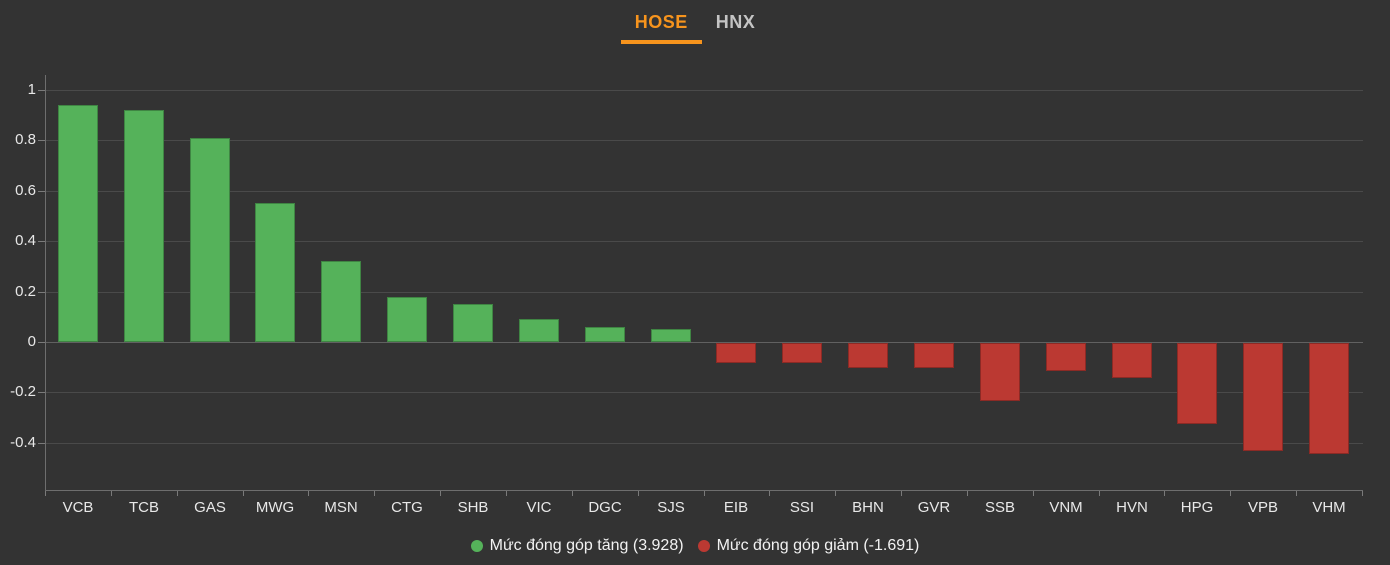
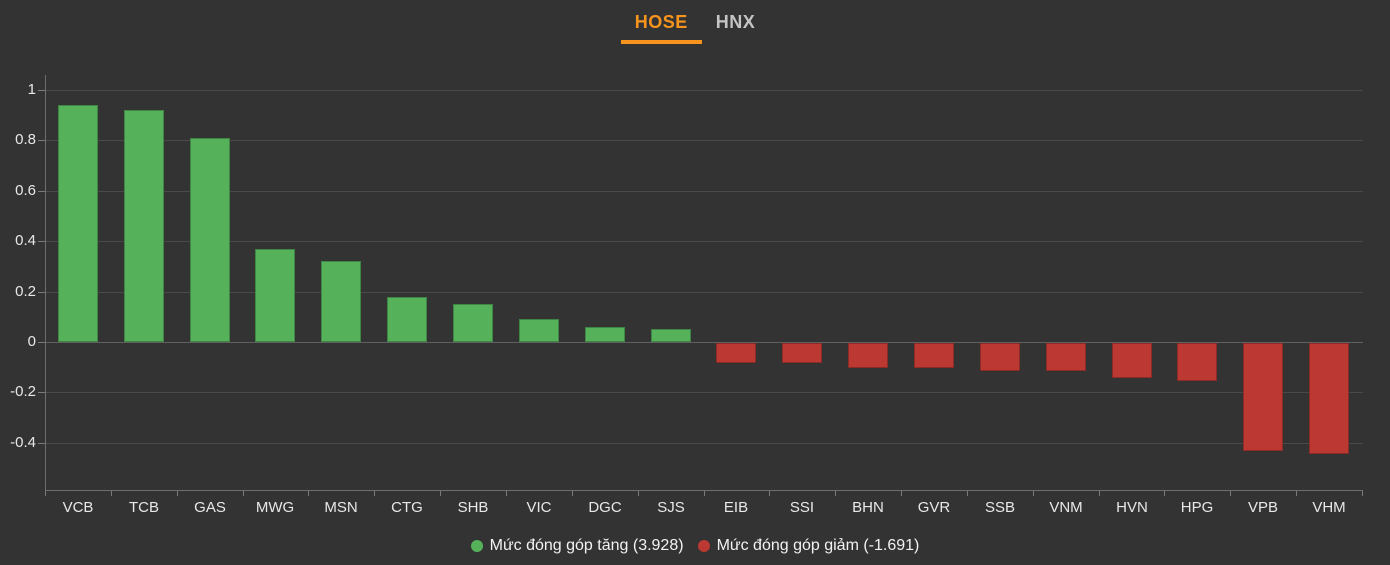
MWG: 0.55 -> 0.37
SSB: -0.23 -> -0.11
HPG: -0.32 -> -0.15
